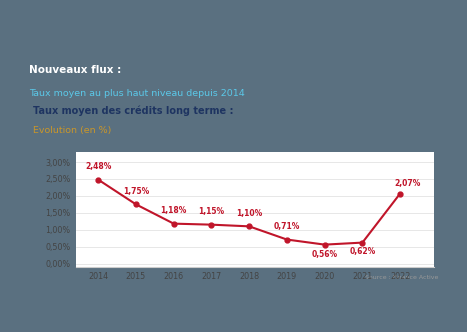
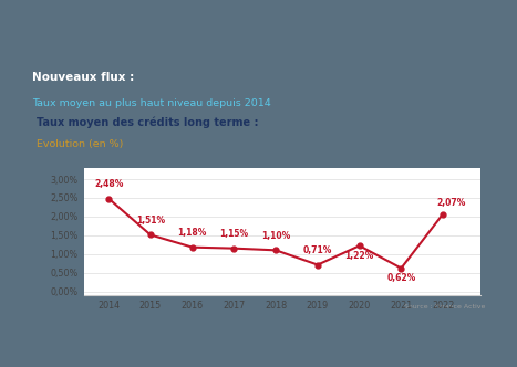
2015: 1,75% -> 1,51%
2020: 0,56% -> 1,22%
